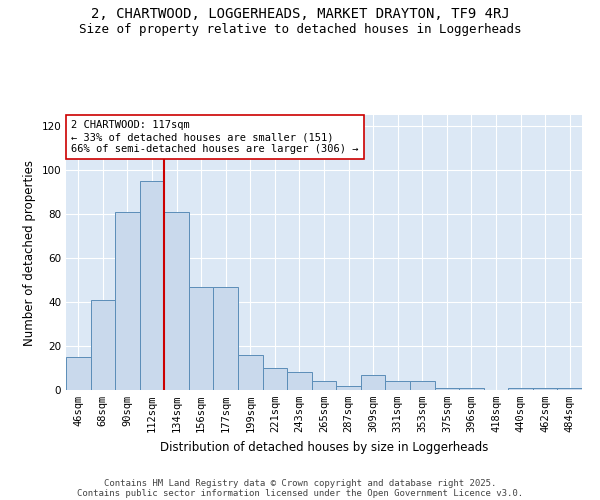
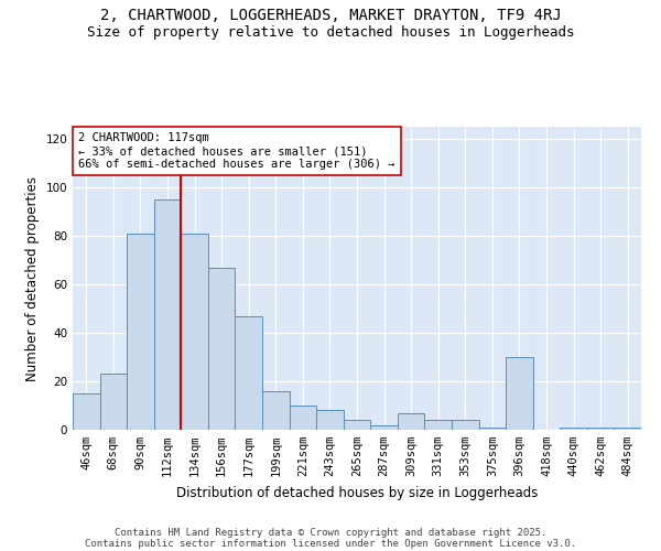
68sqm: 41 -> 23
156sqm: 47 -> 67
396sqm: 1 -> 30
